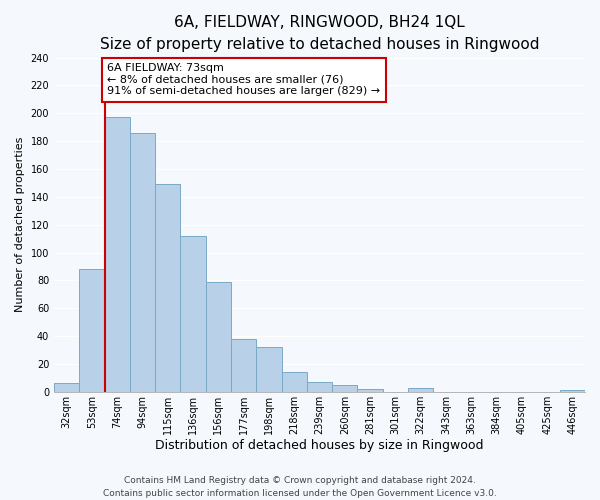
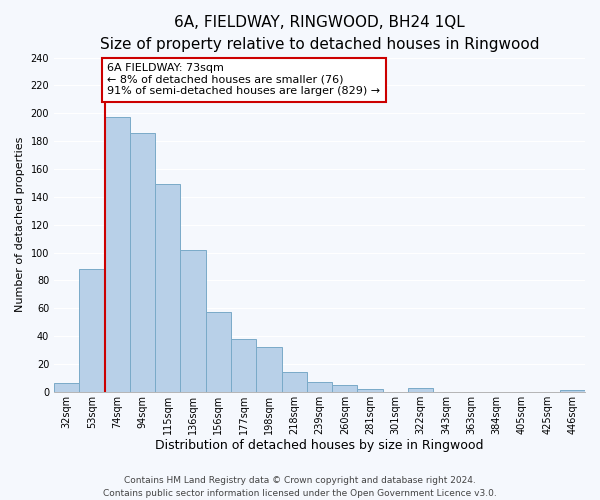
136sqm: 112 -> 102
156sqm: 79 -> 57
